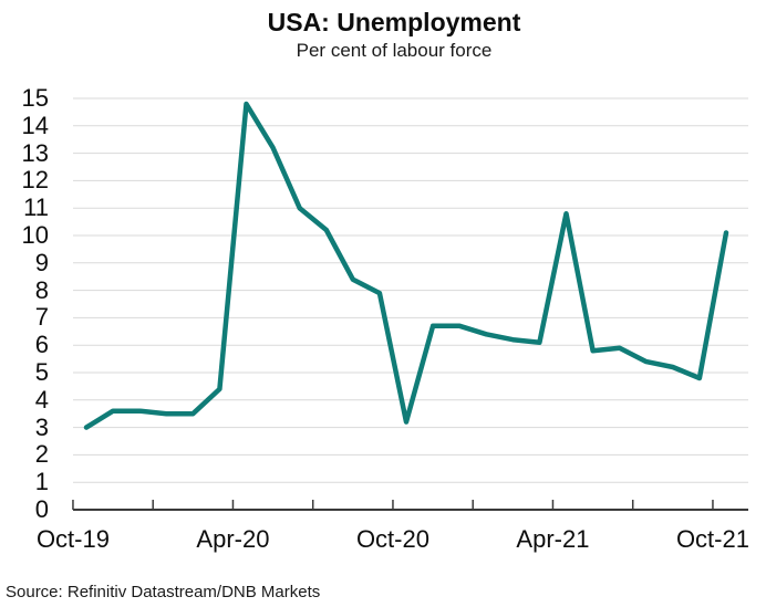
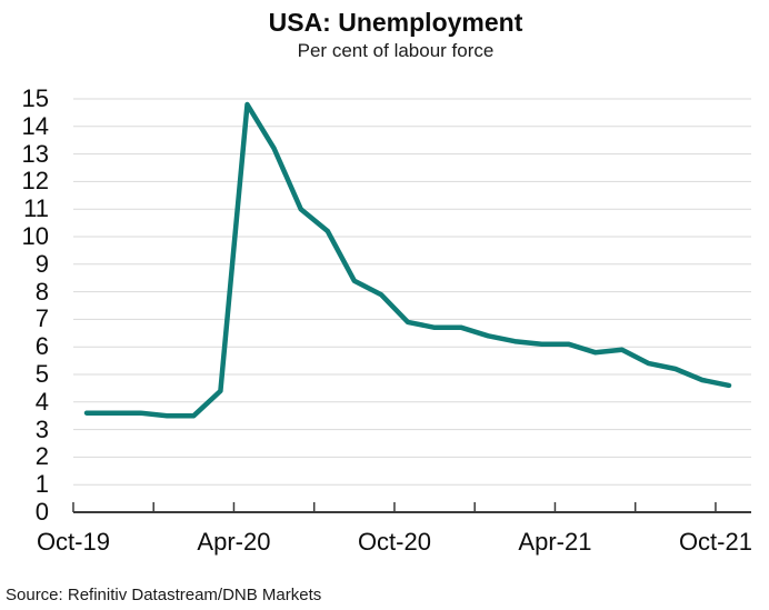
Oct-19: 3.0 -> 3.6
Oct-20: 3.2 -> 6.9
Apr-21: 10.8 -> 6.1
Oct-21: 10.1 -> 4.6
